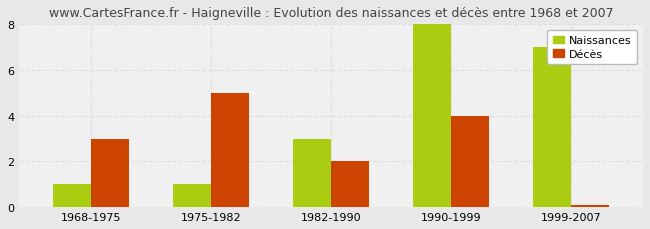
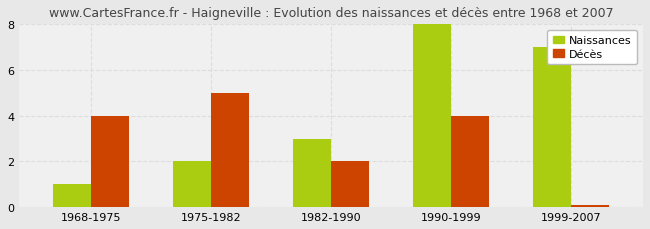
Décès/1968-1975: 3.0 -> 4.0
Naissances/1975-1982: 1 -> 2
